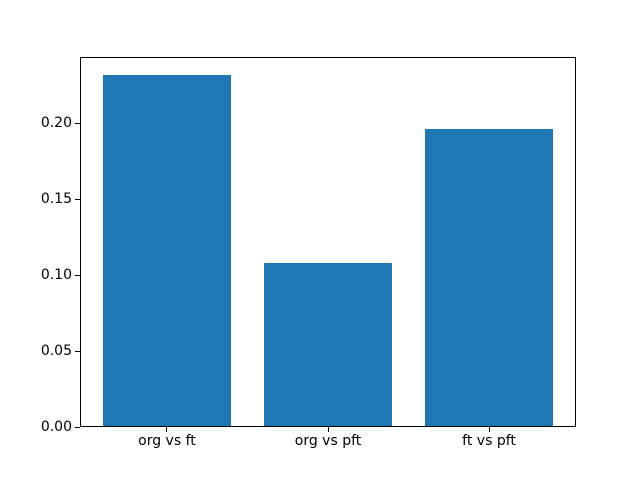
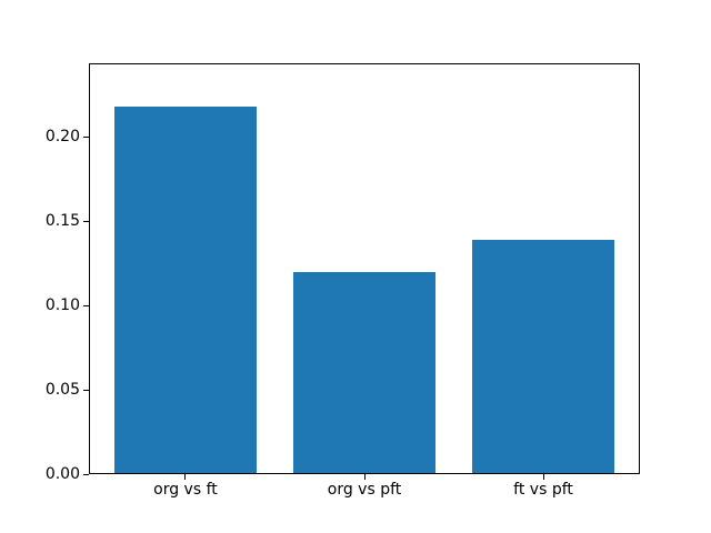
org vs ft: 0.232 -> 0.218
org vs pft: 0.108 -> 0.120
ft vs pft: 0.196 -> 0.139
